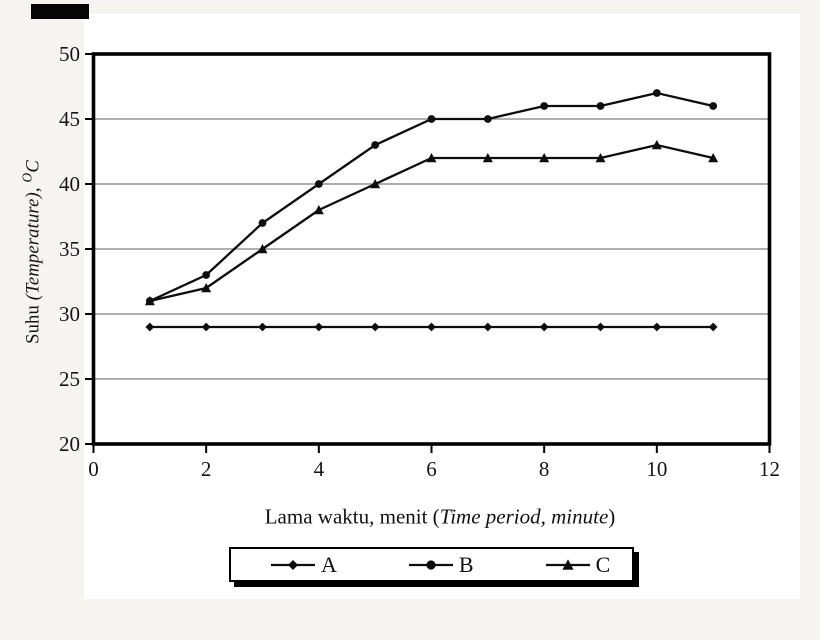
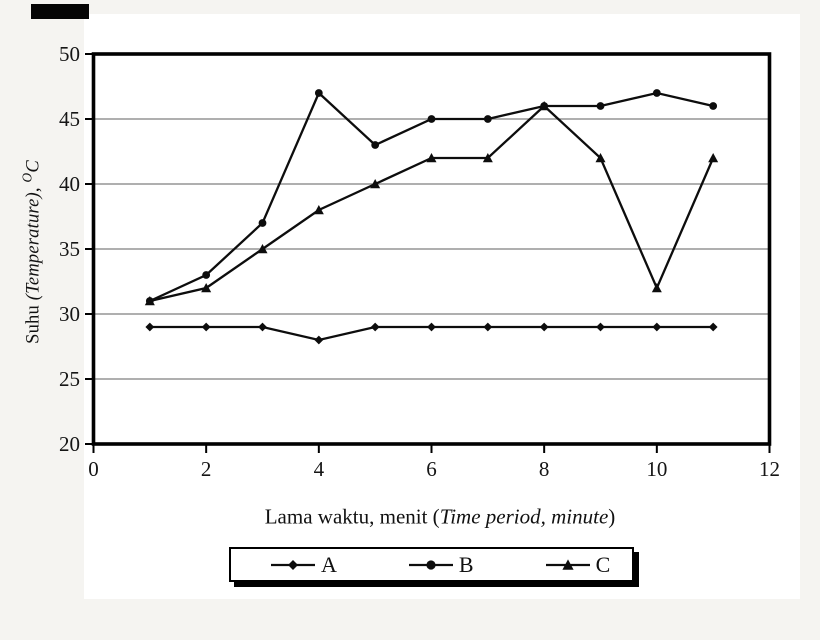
A/4: 29 -> 28
B/4: 40 -> 47
C/8: 42 -> 46
C/10: 43 -> 32
